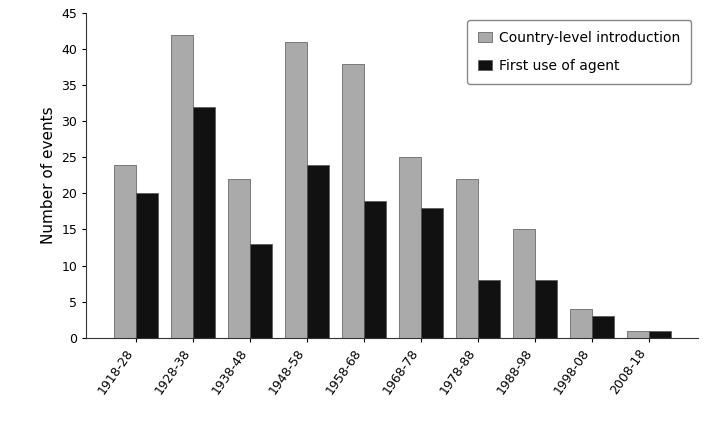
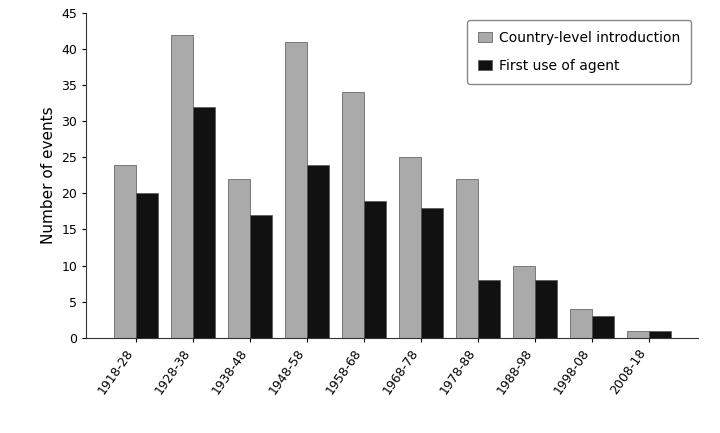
First use of agent/1938-48: 13 -> 17
Country-level introduction/1958-68: 38 -> 34
Country-level introduction/1988-98: 15 -> 10
